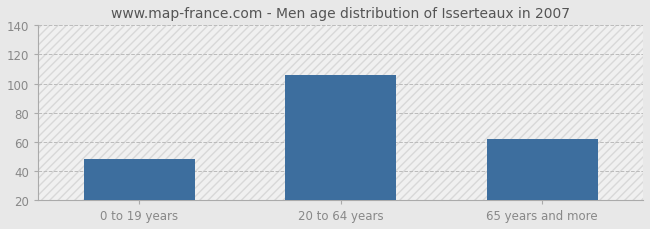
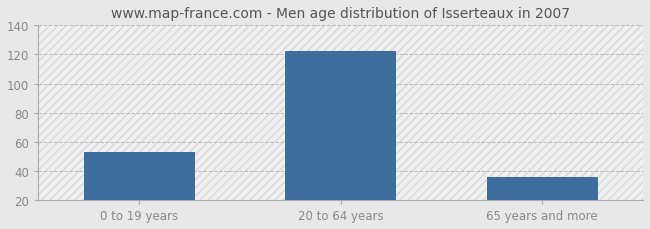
0 to 19 years: 48 -> 53
20 to 64 years: 106 -> 122
65 years and more: 62 -> 36
